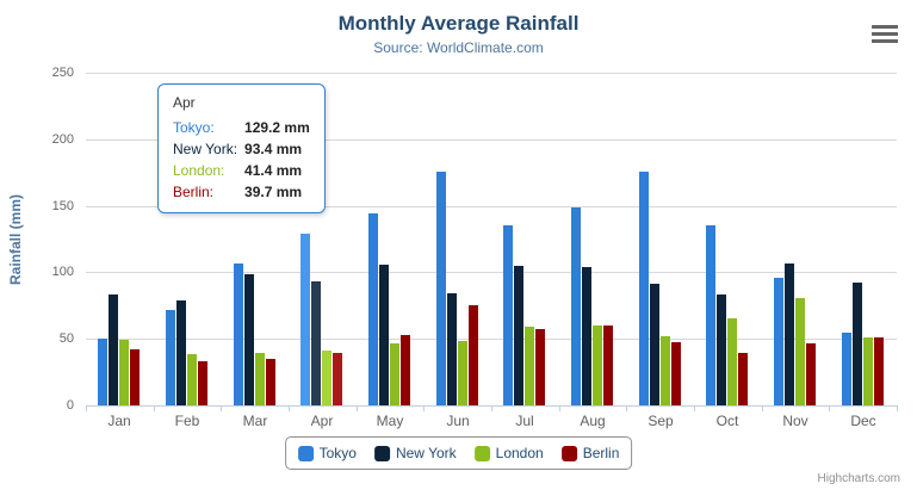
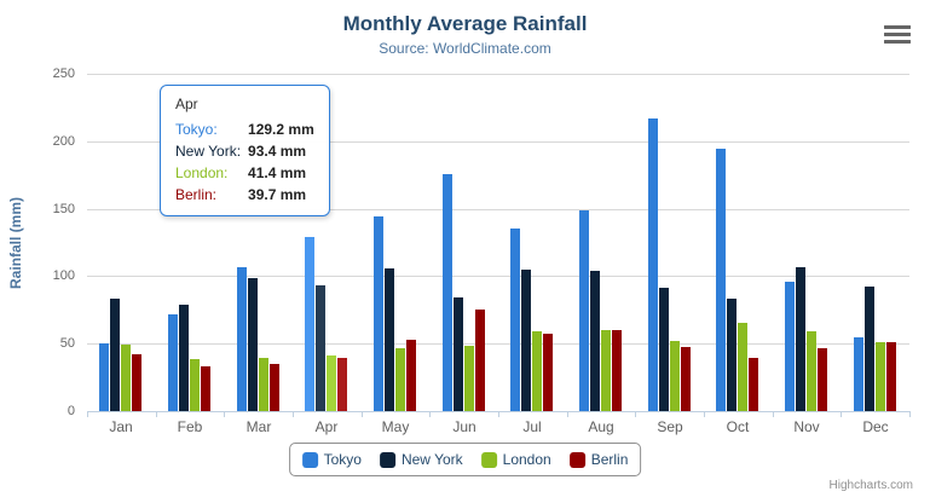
Tokyo/Sep: 176 -> 216
Tokyo/Oct: 135 -> 194
London/Nov: 81 -> 59
